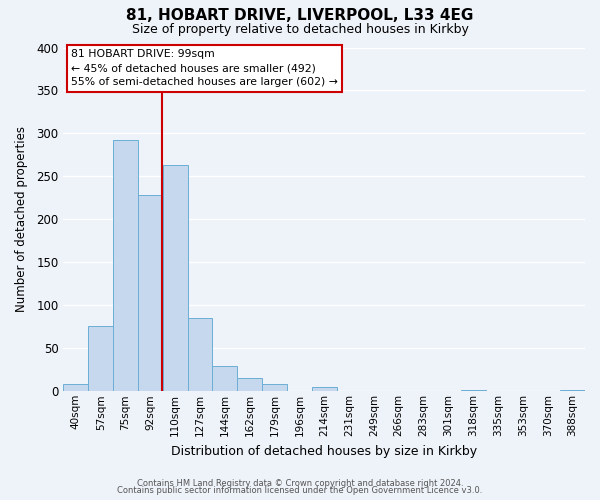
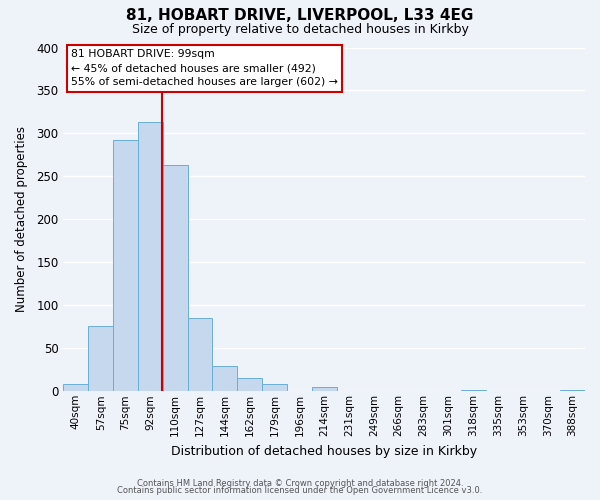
92sqm: 228 -> 313
